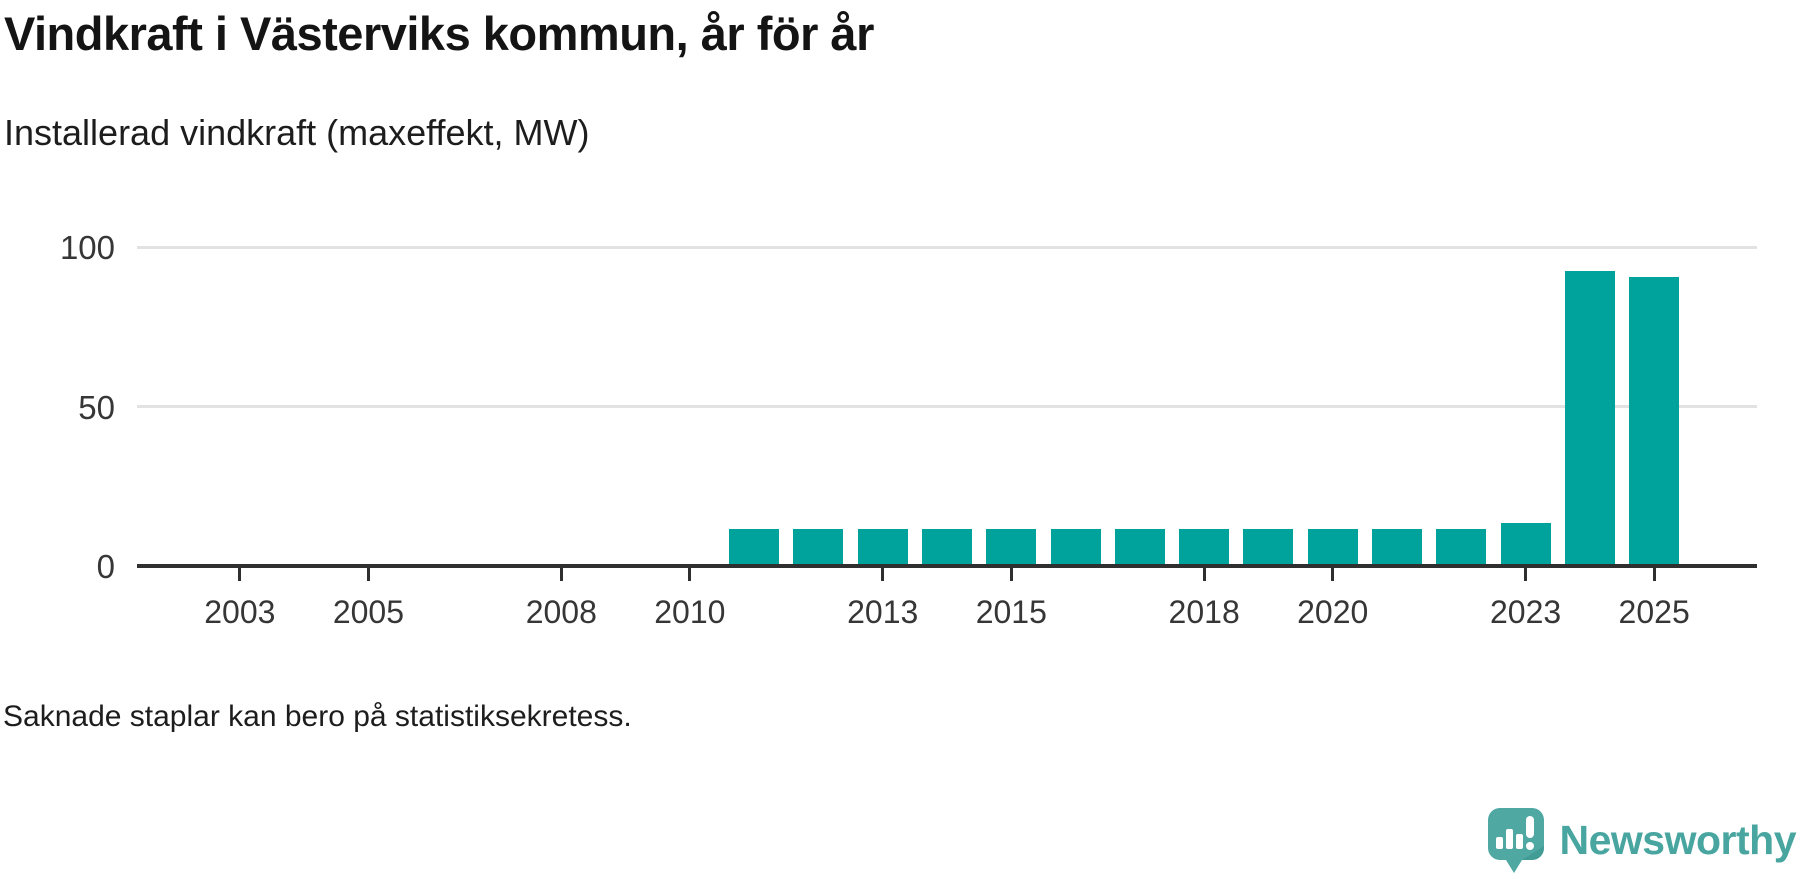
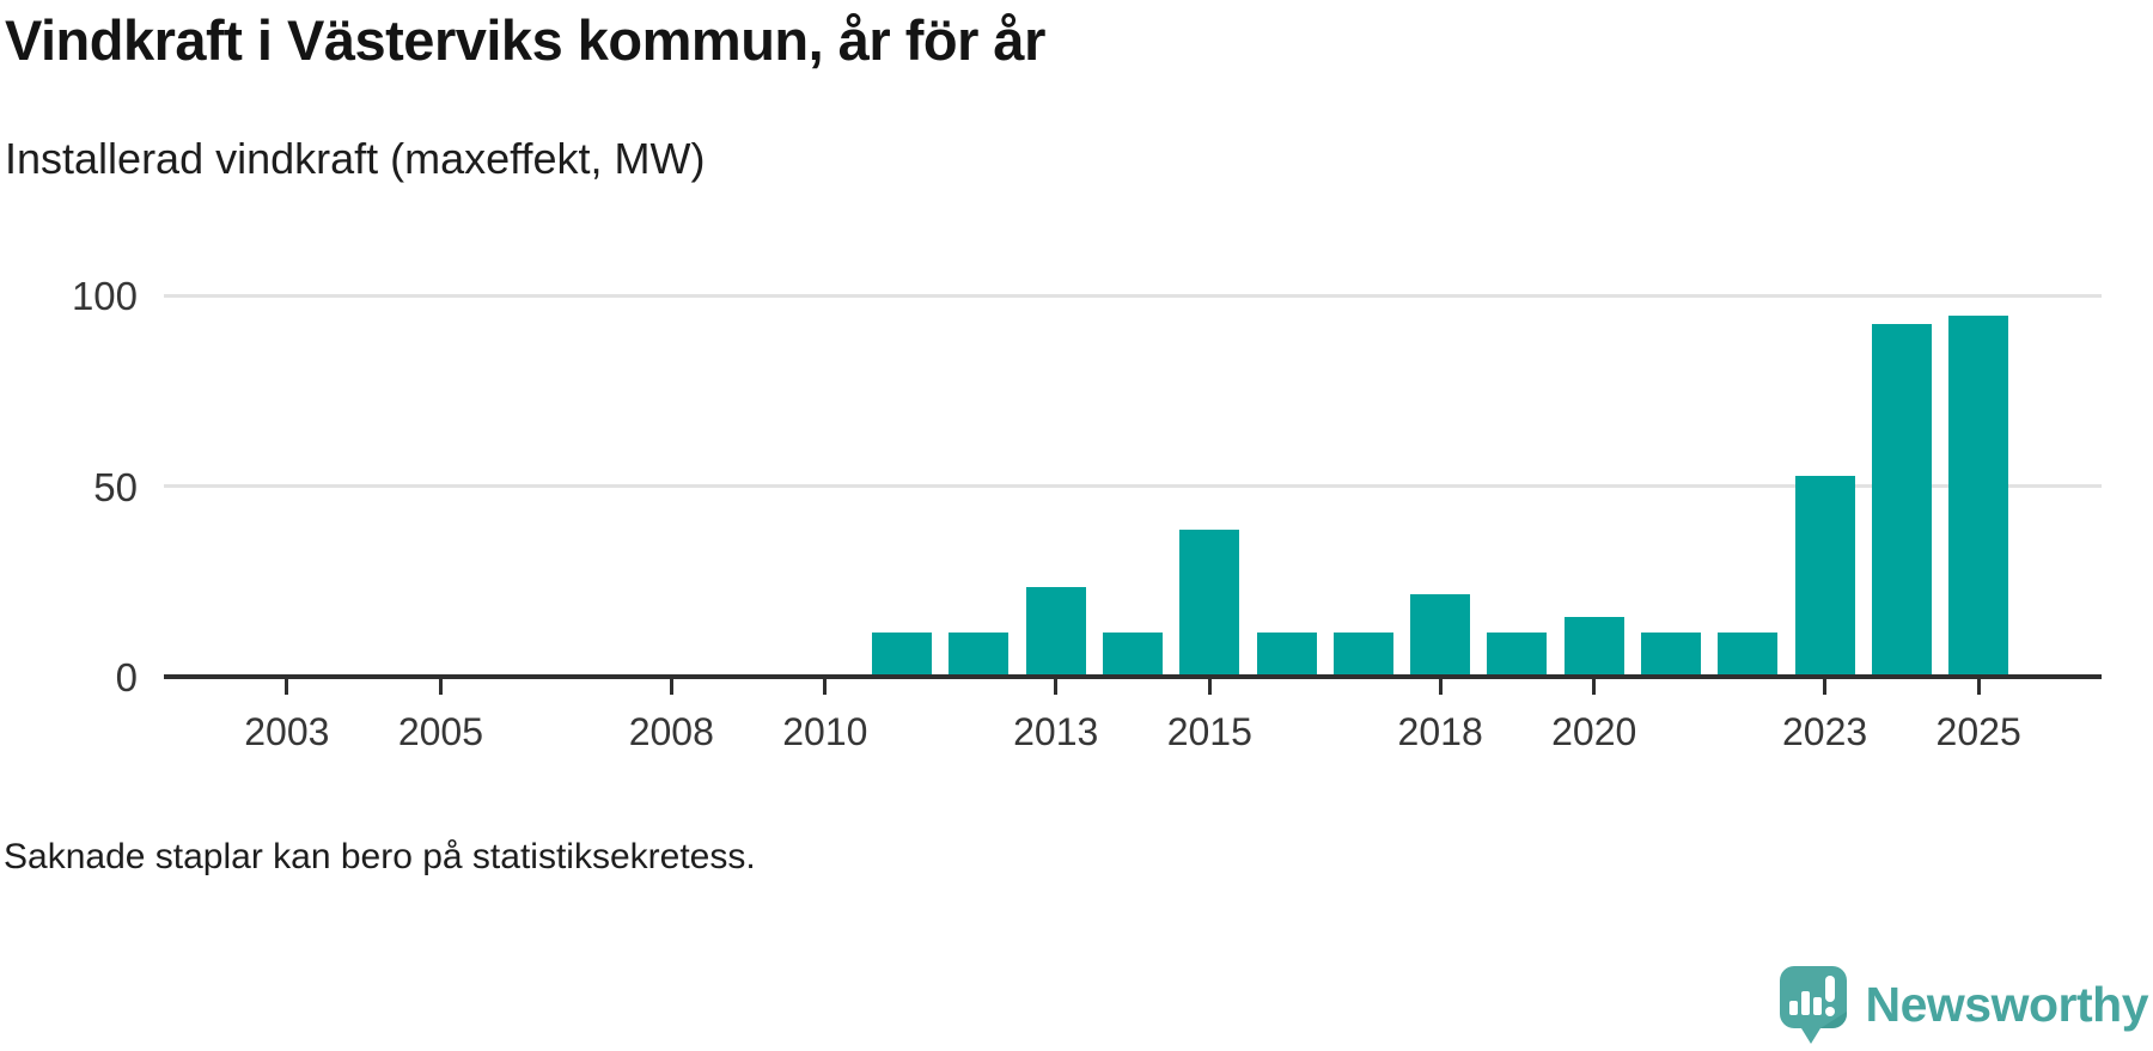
2013: 11 -> 23
2015: 11 -> 38
2018: 11 -> 21
2020: 11 -> 15
2023: 13 -> 52
2025: 90 -> 94
